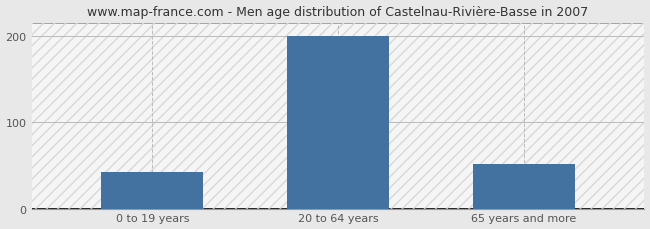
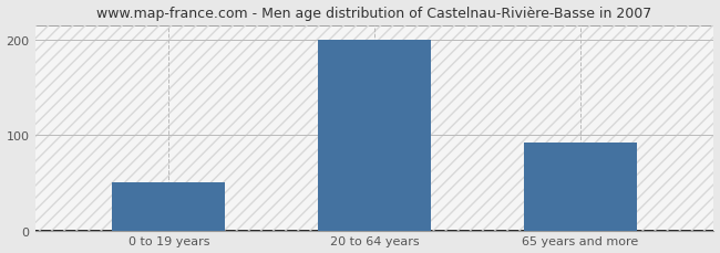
0 to 19 years: 42 -> 50
65 years and more: 52 -> 92
